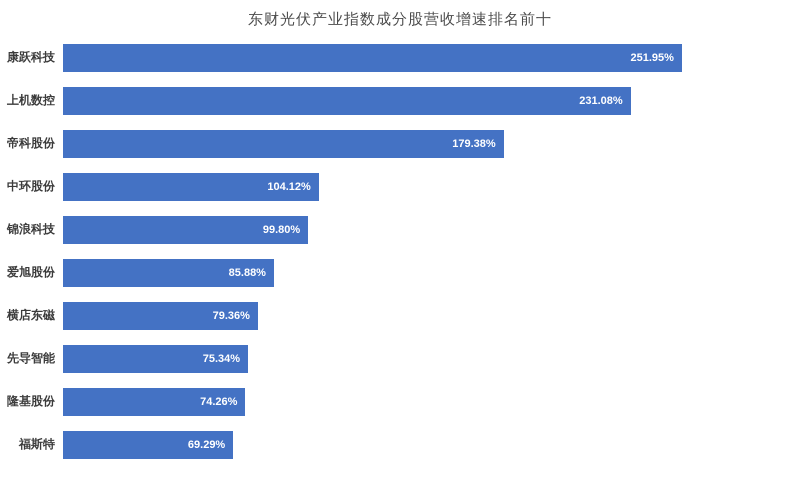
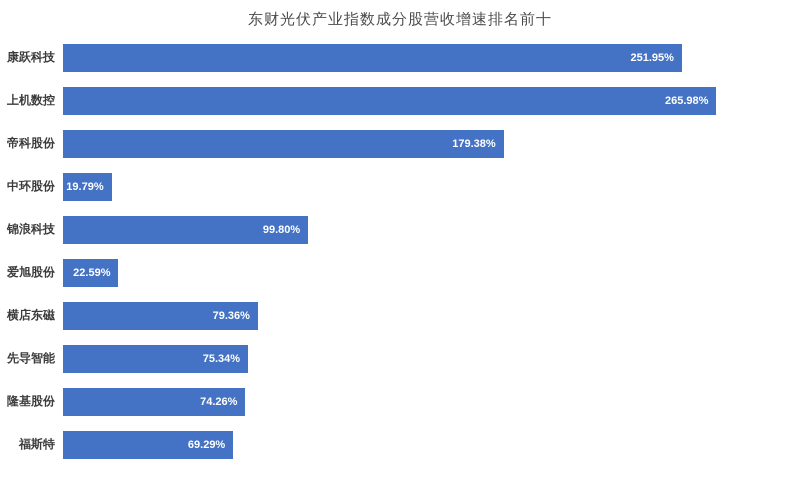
上机数控: 231.08% -> 265.98%
中环股份: 104.12% -> 19.79%
爱旭股份: 85.88% -> 22.59%
